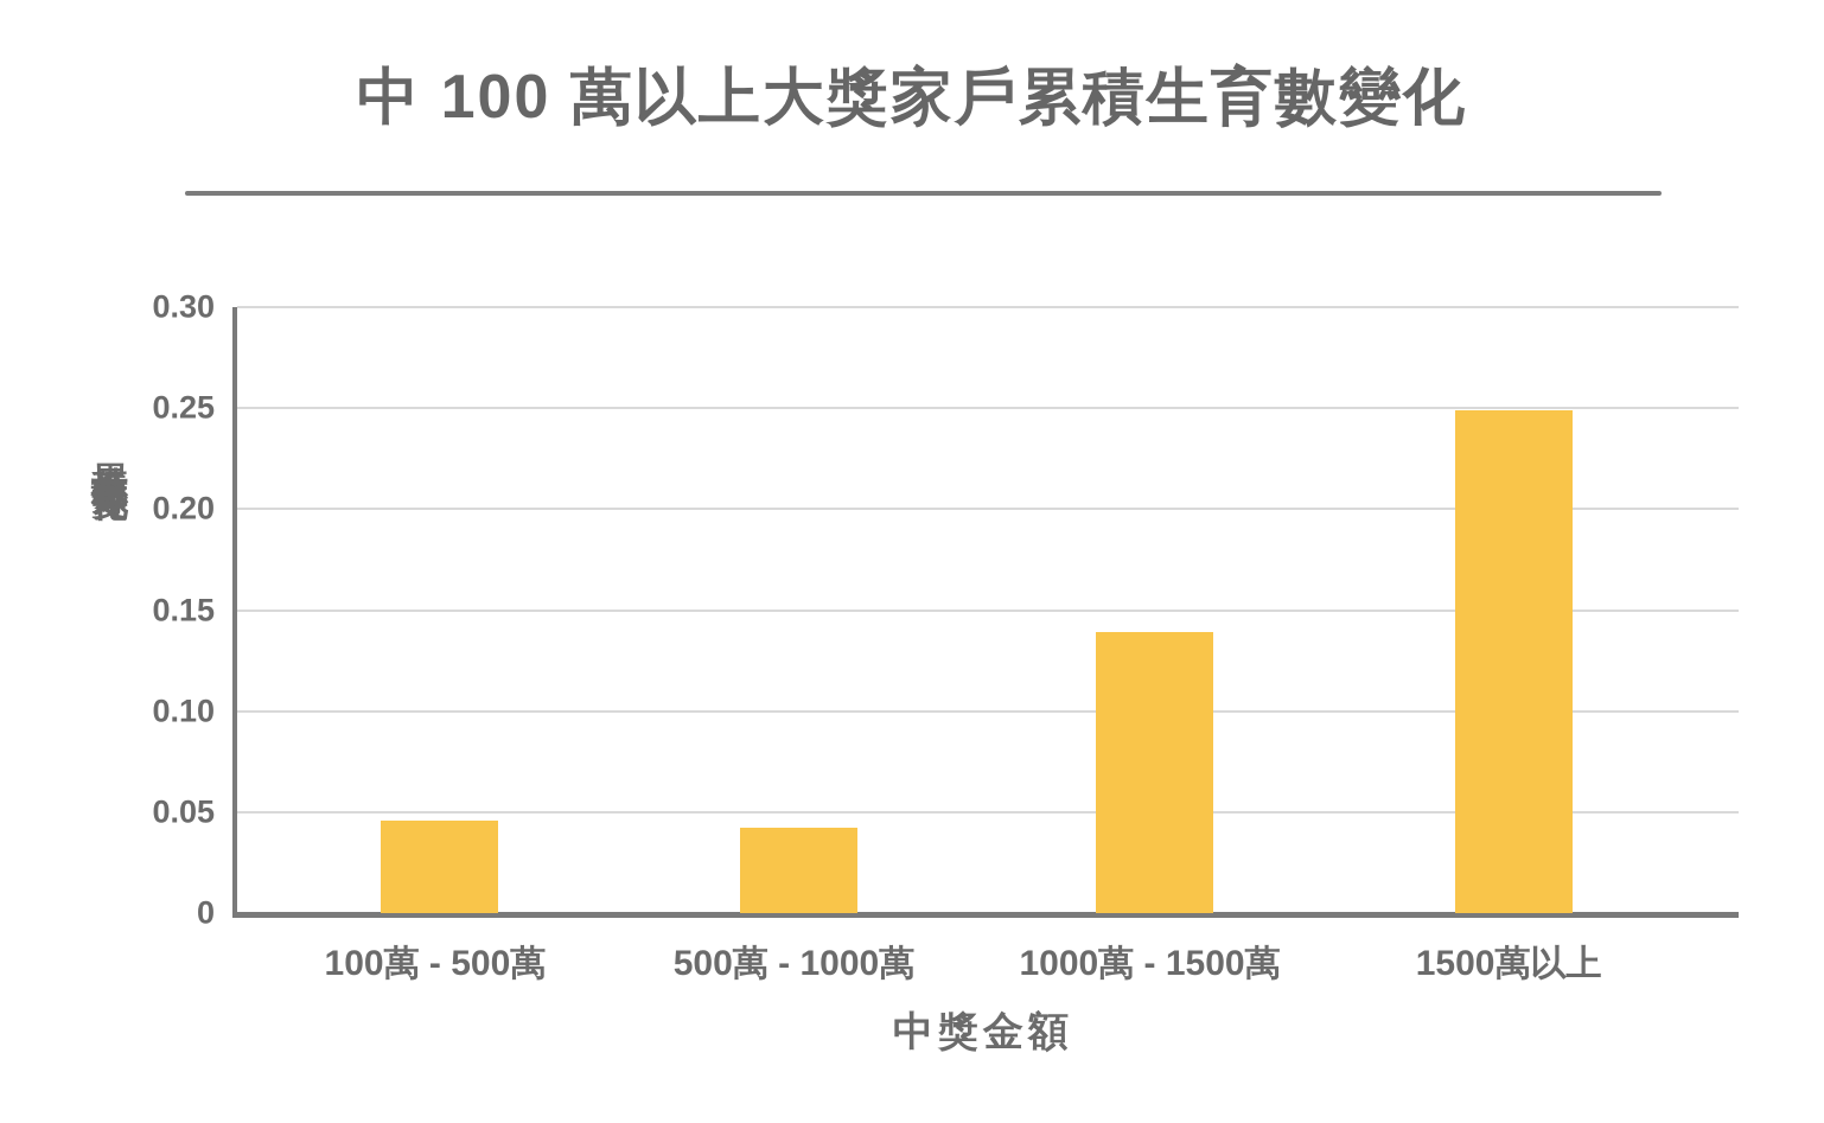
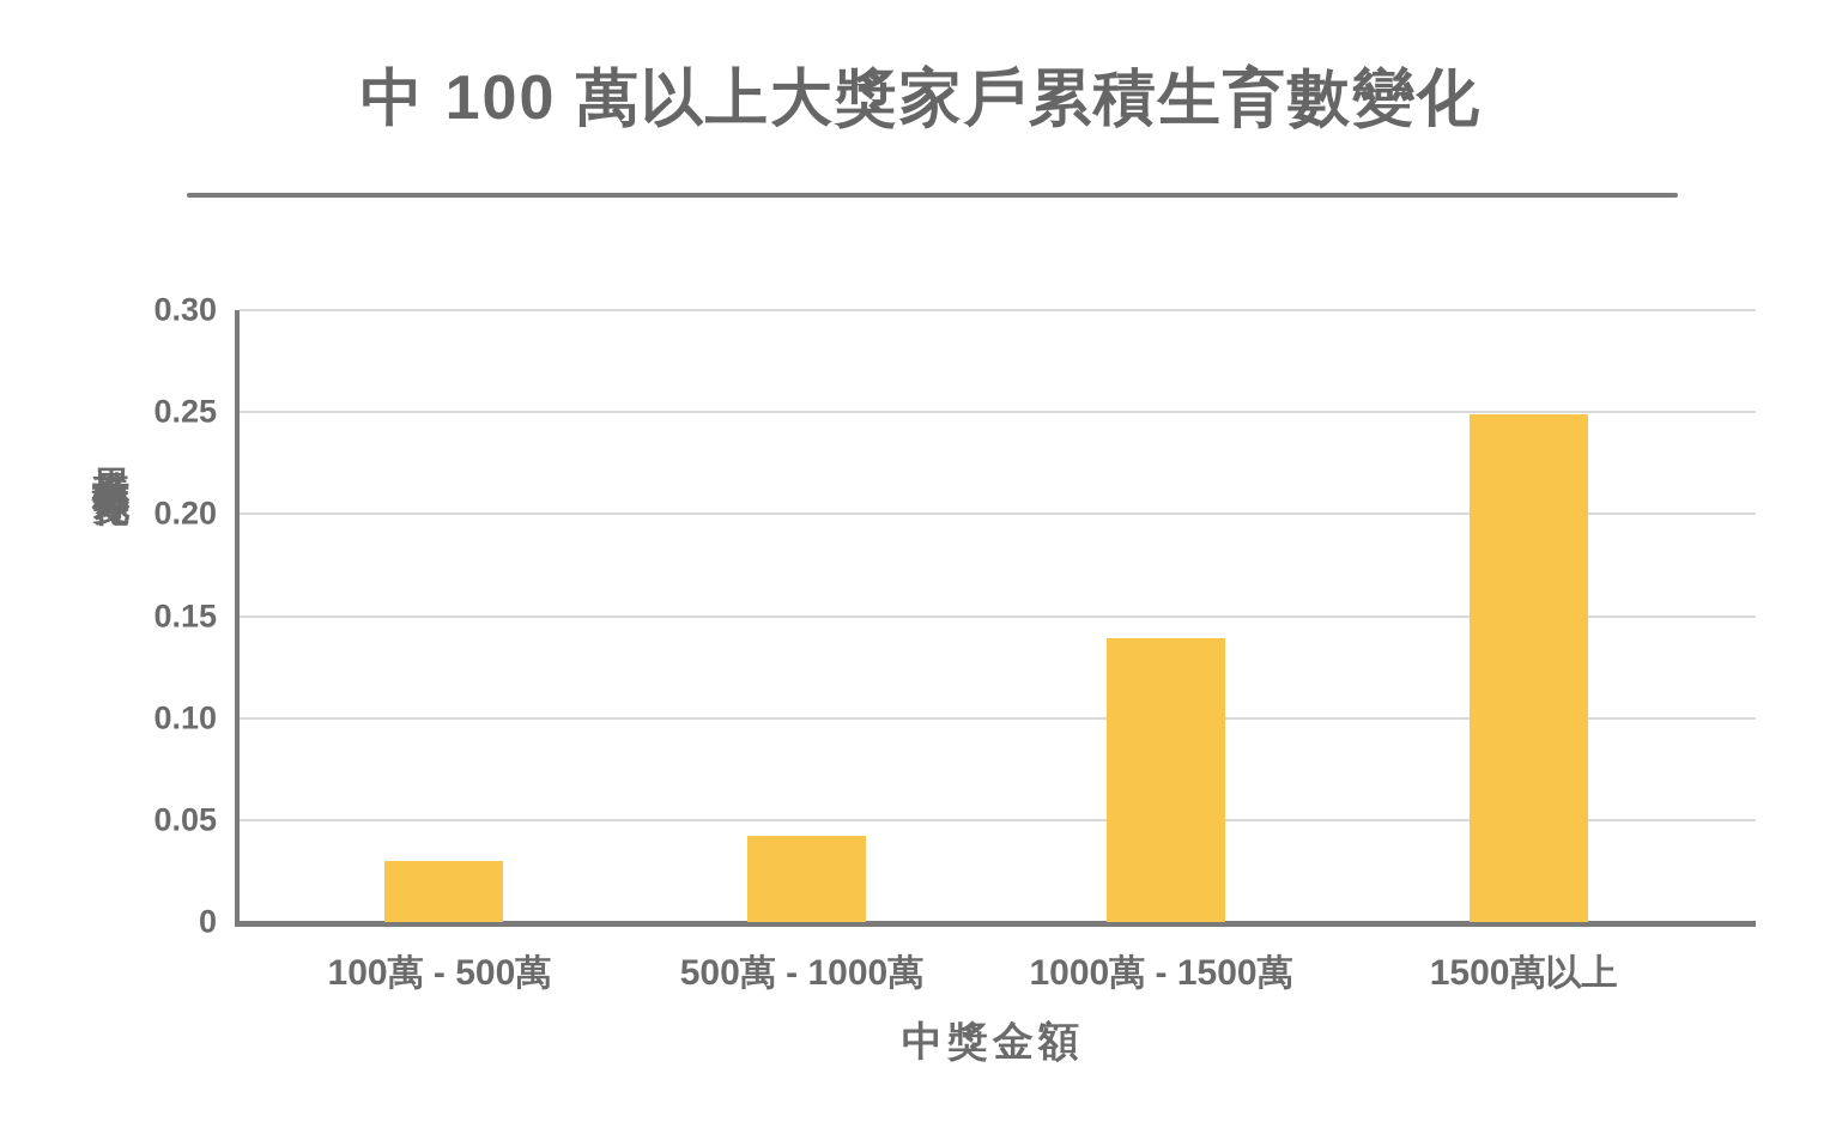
100萬 - 500萬: 0.046 -> 0.030
